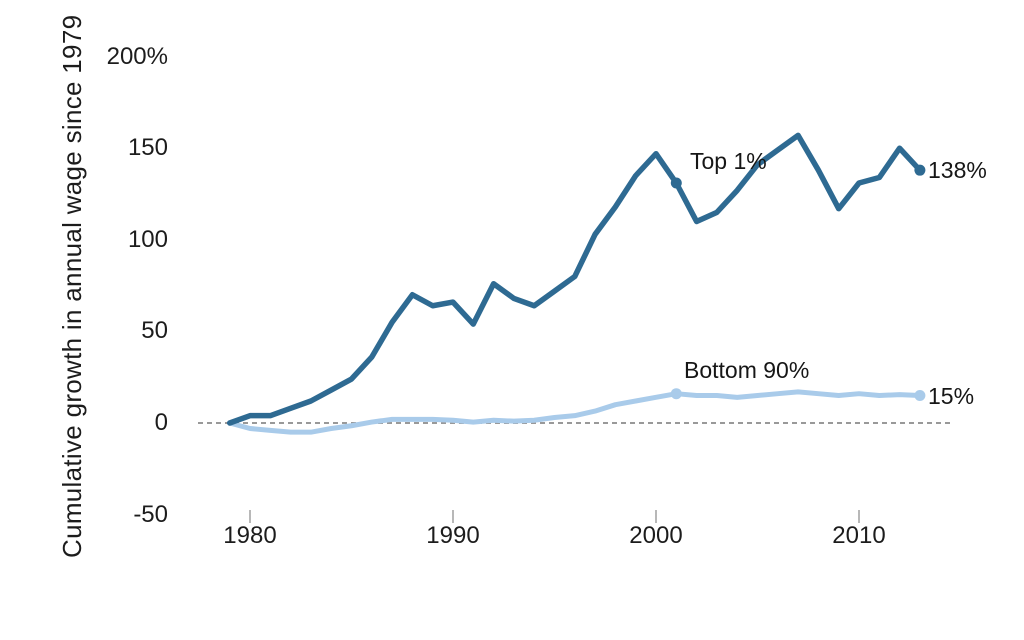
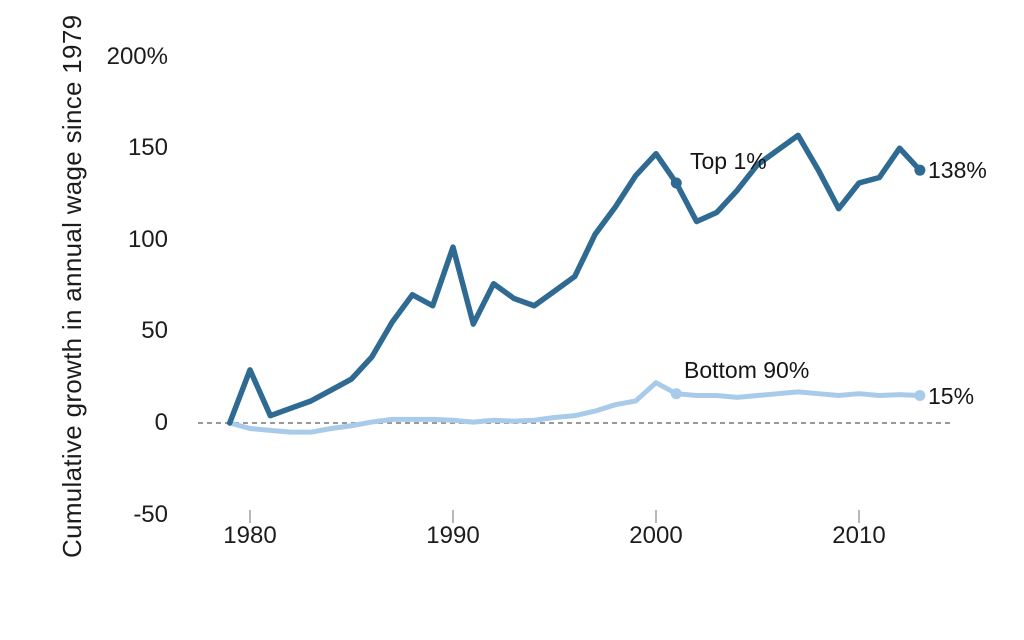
Top 1%/1980: 4% -> 29%
Top 1%/1990: 66% -> 96%
Bottom 90%/2000: 14% -> 22%
